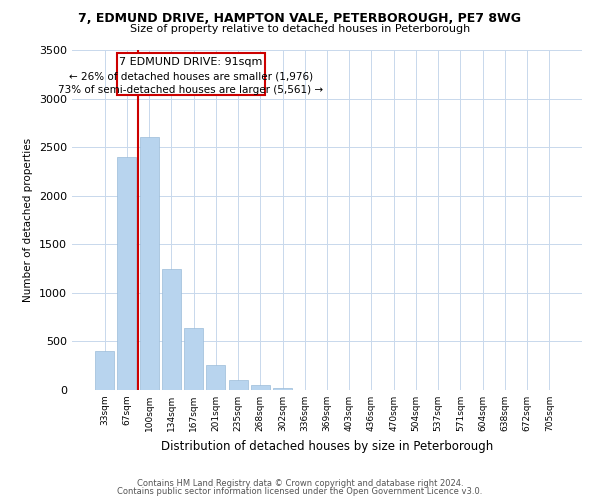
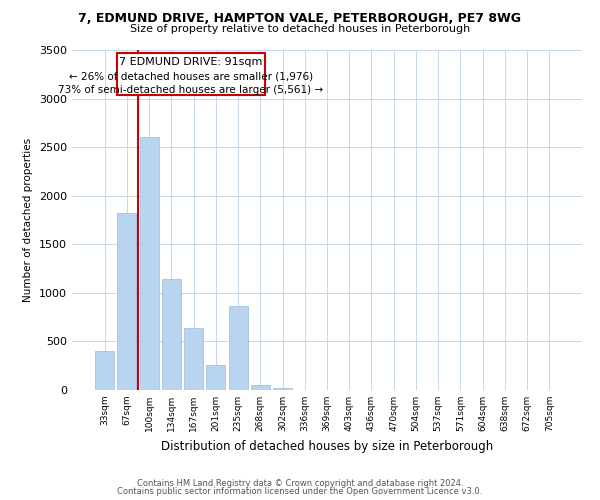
67sqm: 2400 -> 1820
134sqm: 1250 -> 1140
235sqm: 100 -> 860
